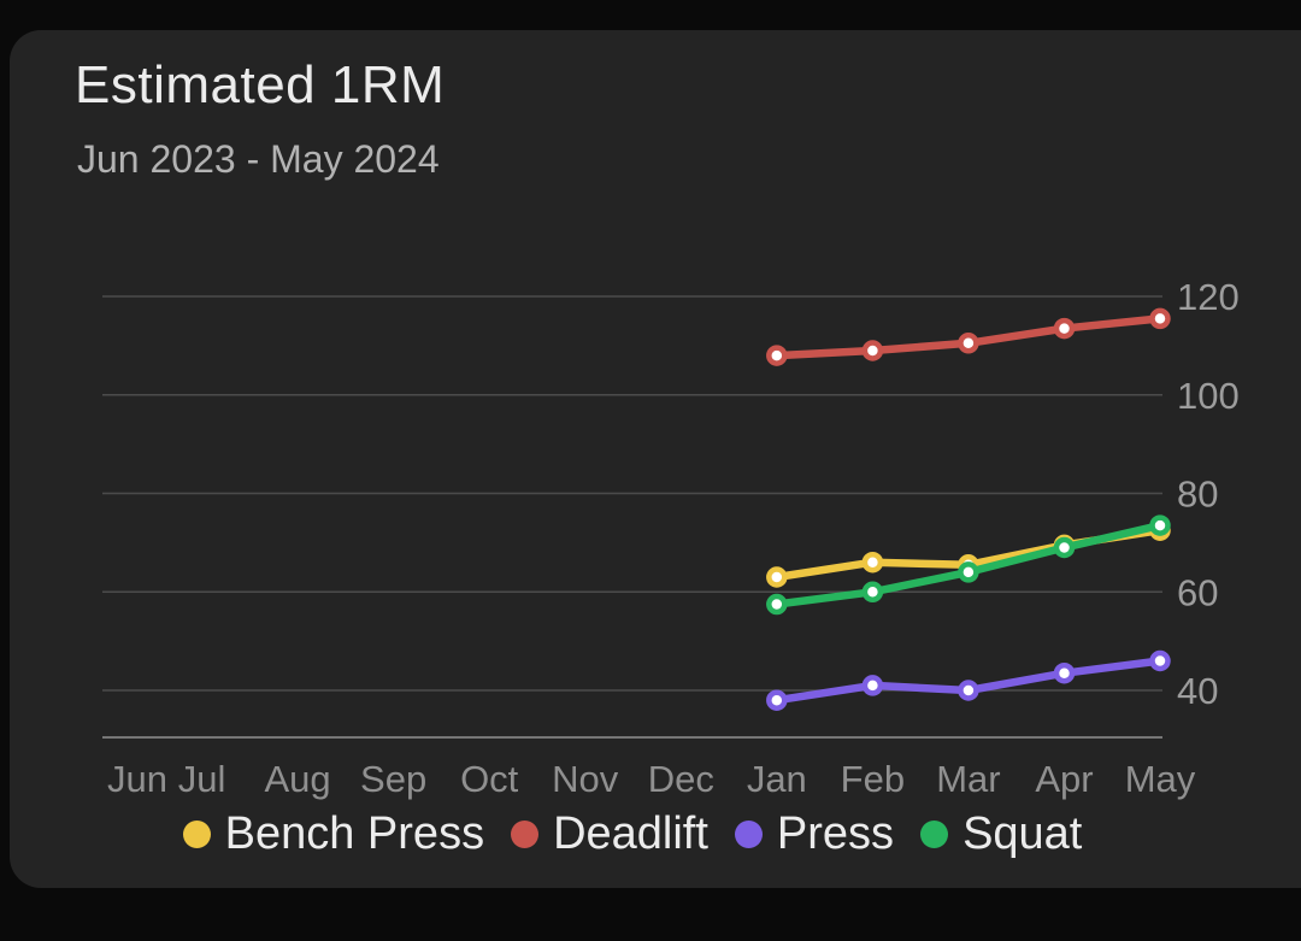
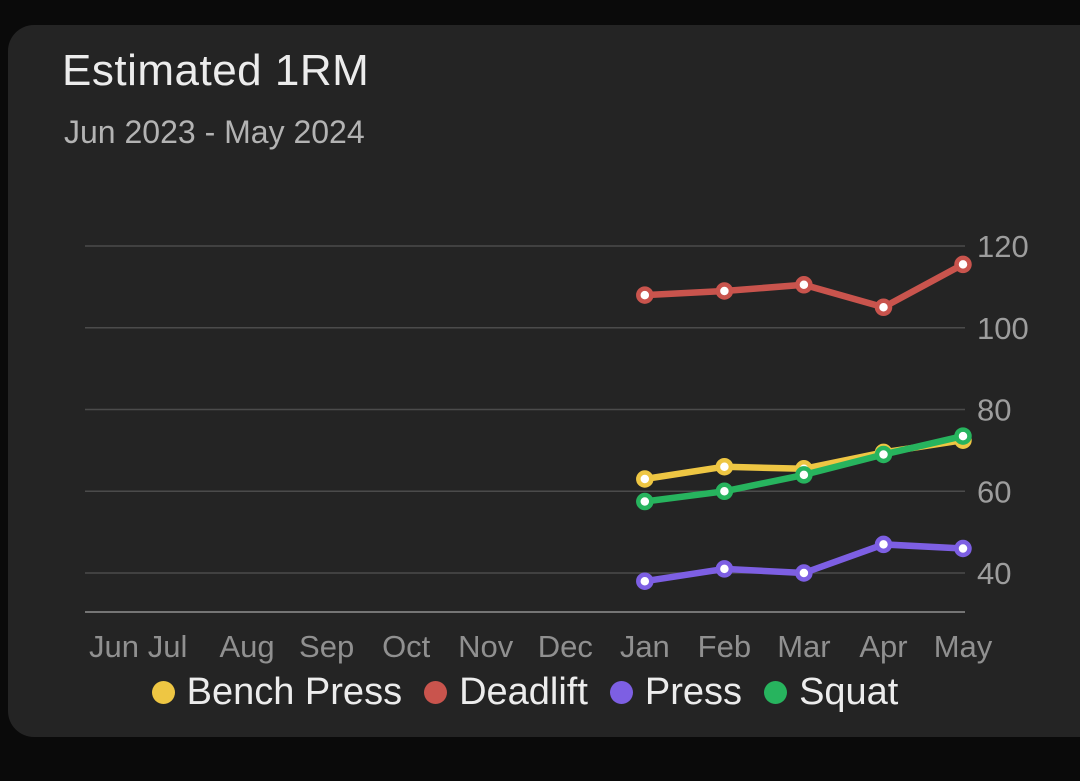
Deadlift/Apr: 114 -> 105
Press/Apr: 44 -> 47
